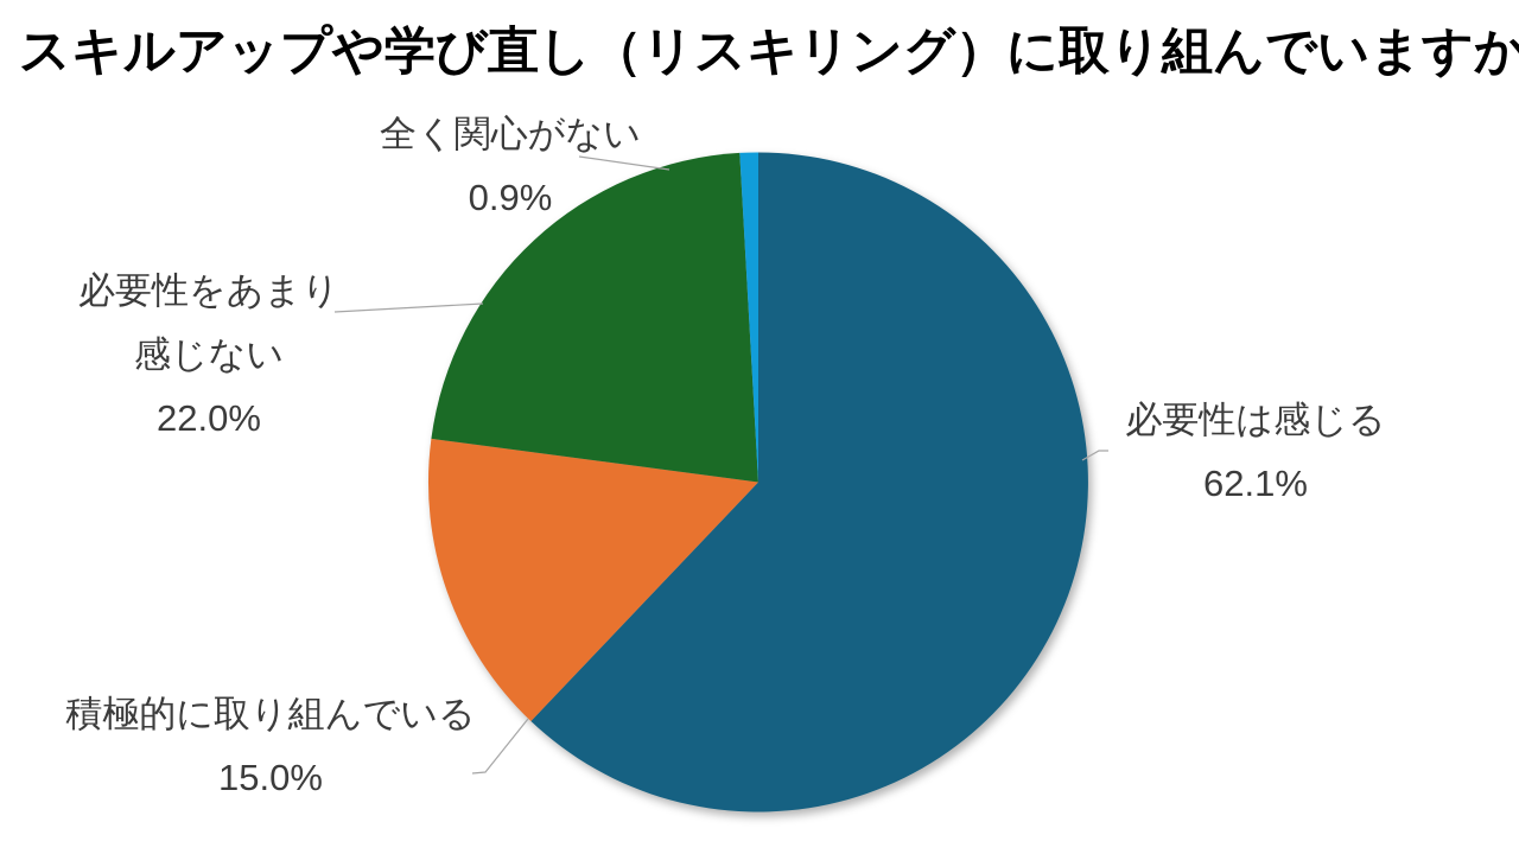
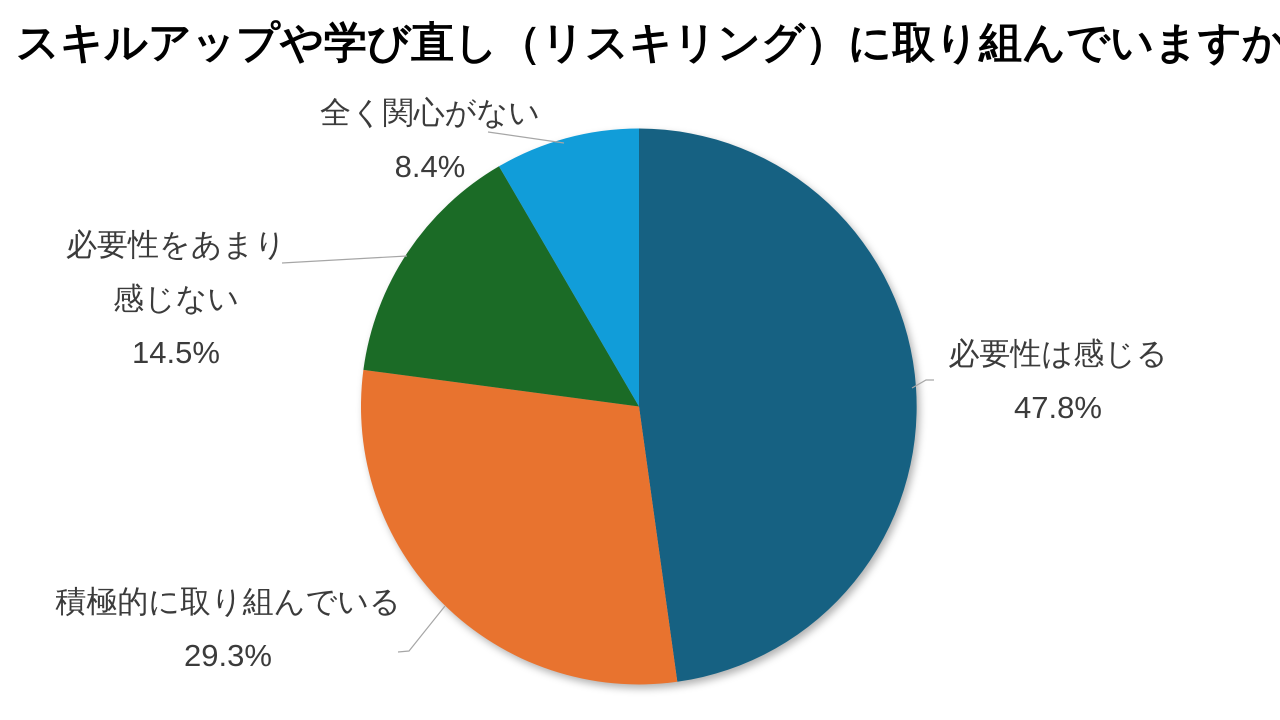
必要性は感じる: 62.1% -> 47.8%
積極的に取り組んでいる: 15.0% -> 29.3%
必要性をあまり感じない: 22.0% -> 14.5%
全く関心がない: 0.9% -> 8.4%
